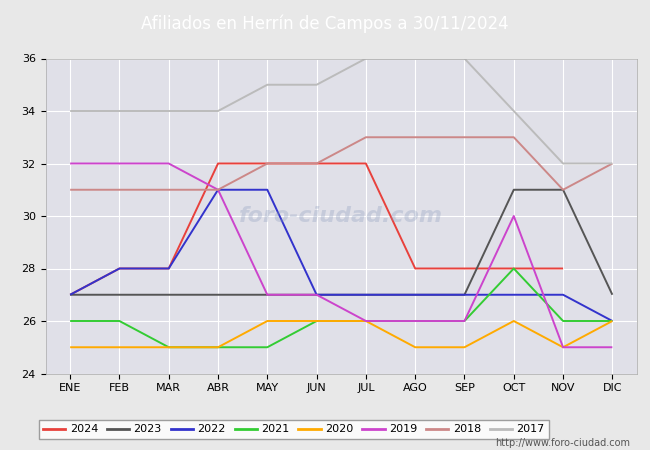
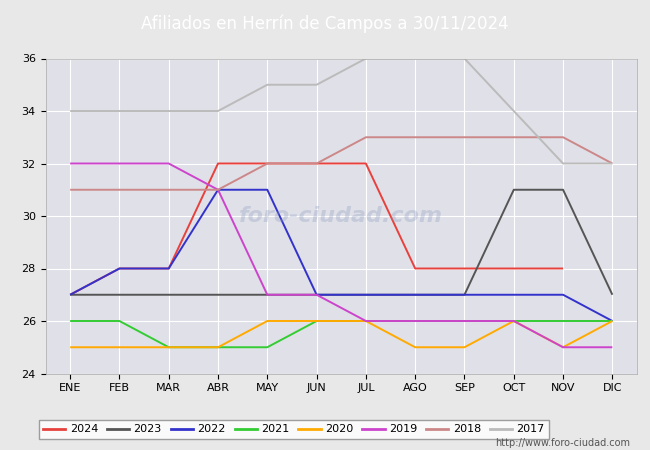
2021/OCT: 28 -> 26
2019/OCT: 30 -> 26
2018/NOV: 31 -> 33
